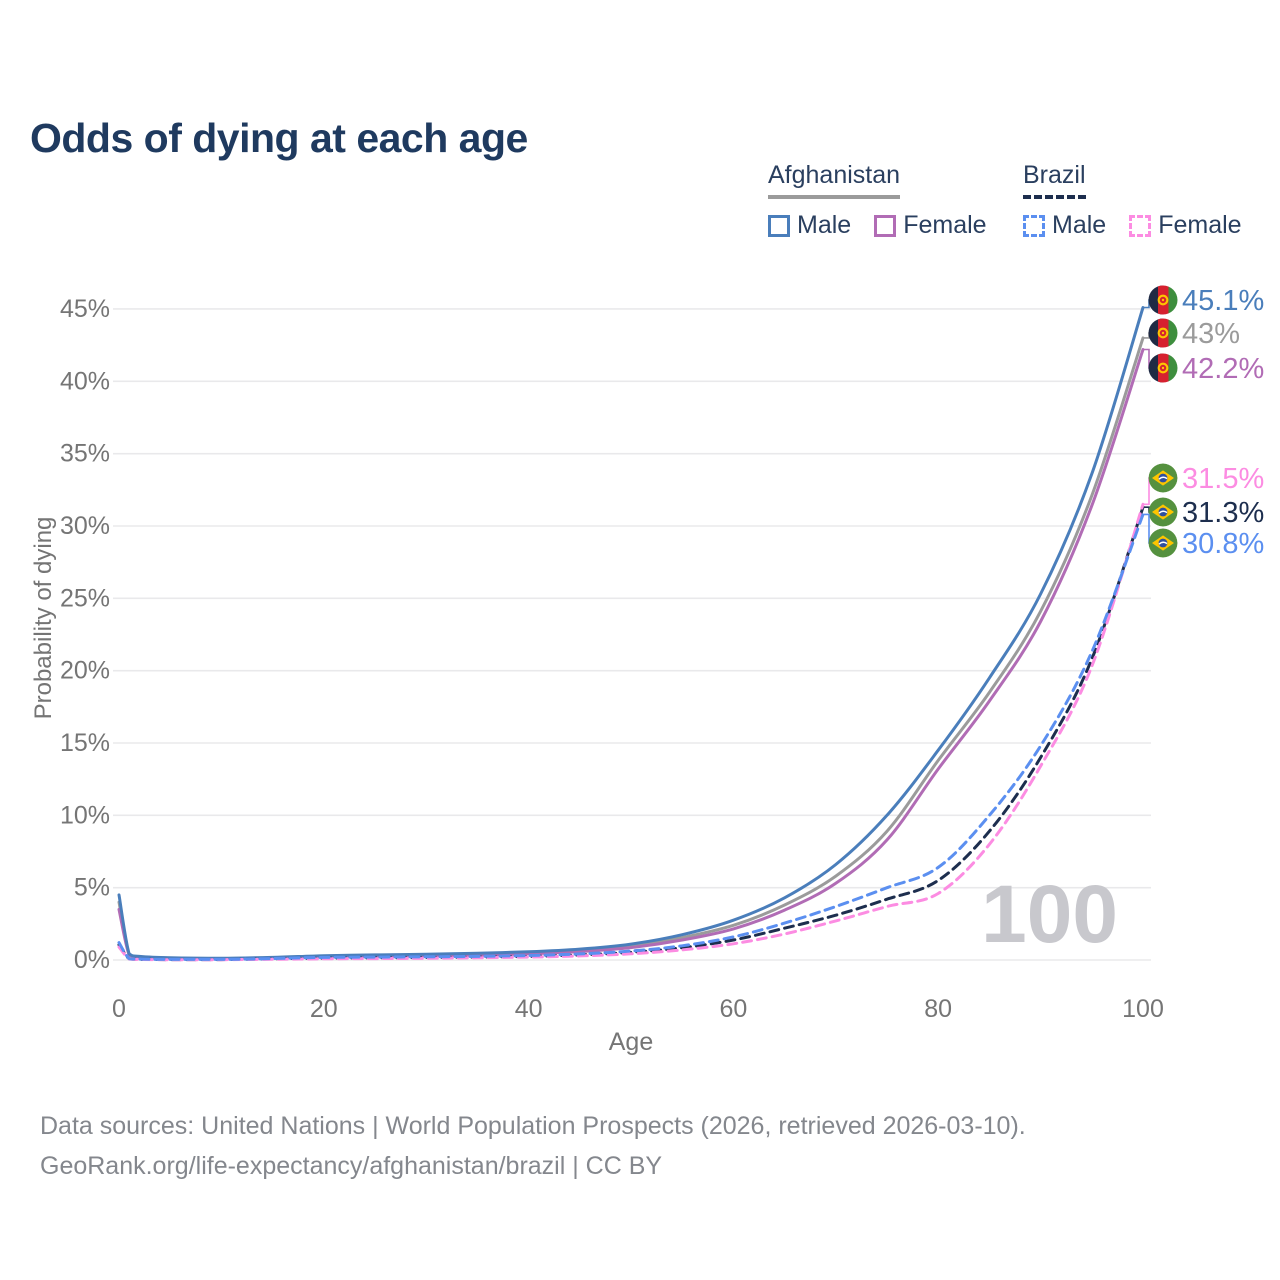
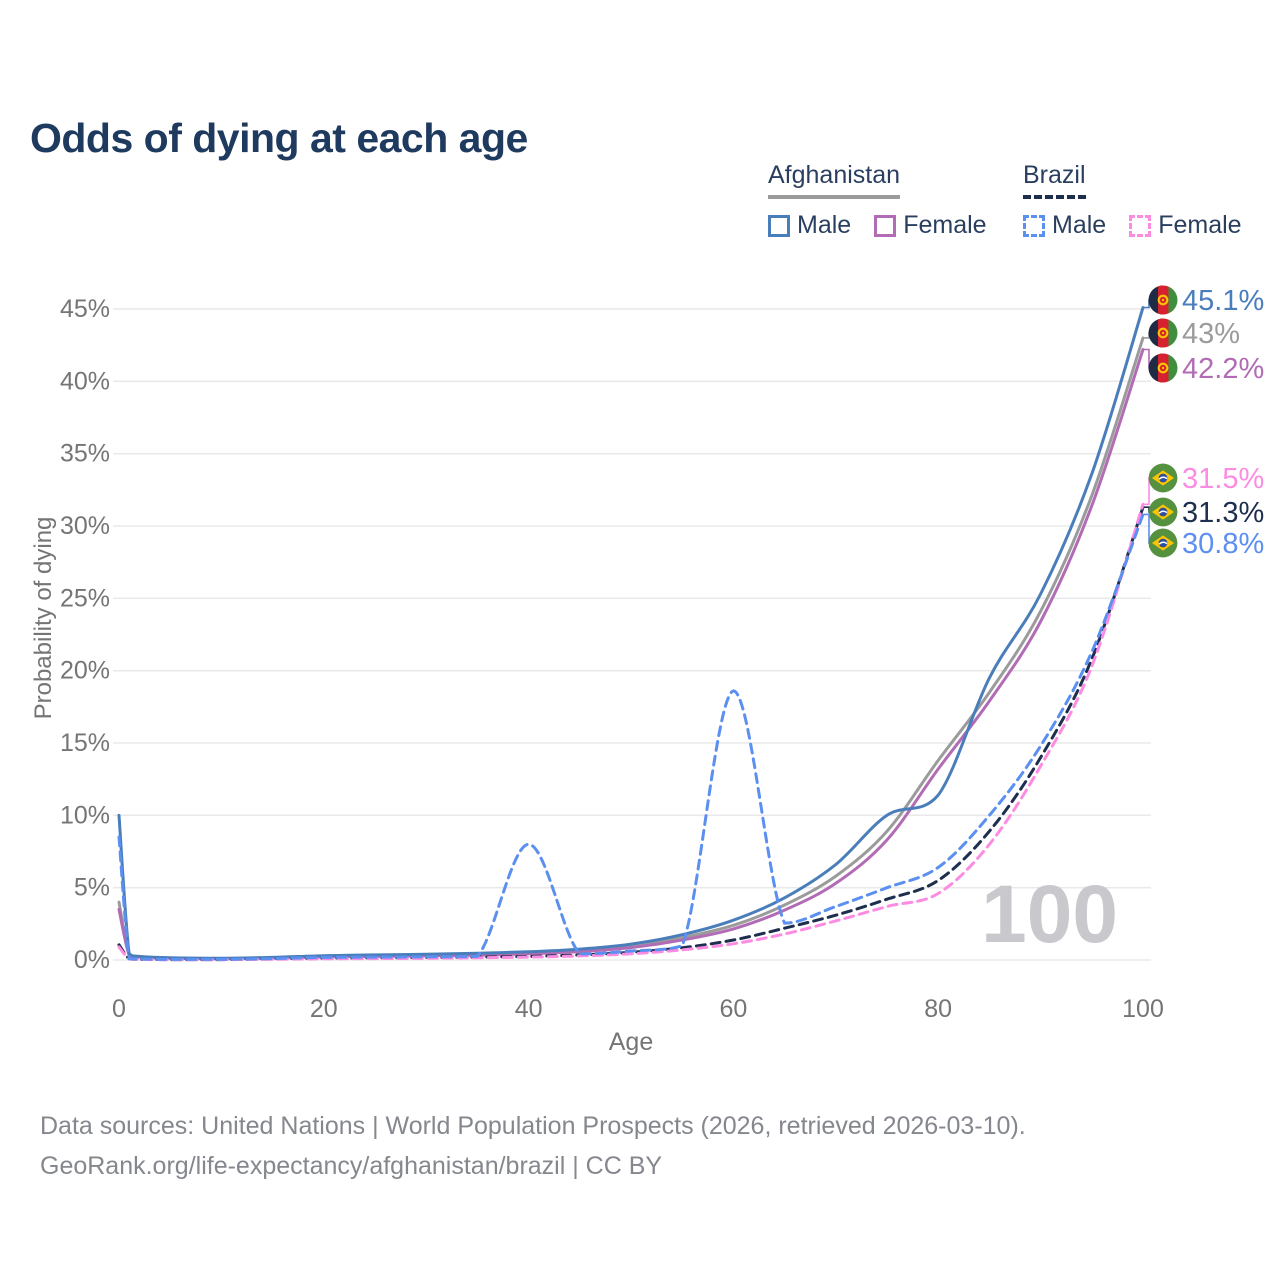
Afghanistan Male/0: 4.5% -> 10.0%
Brazil Male/0: 1.2% -> 8.5%
Brazil Male/40: 0.3% -> 8.0%
Brazil Male/60: 1.6% -> 18.6%
Afghanistan Male/80: 14.5% -> 11.4%
